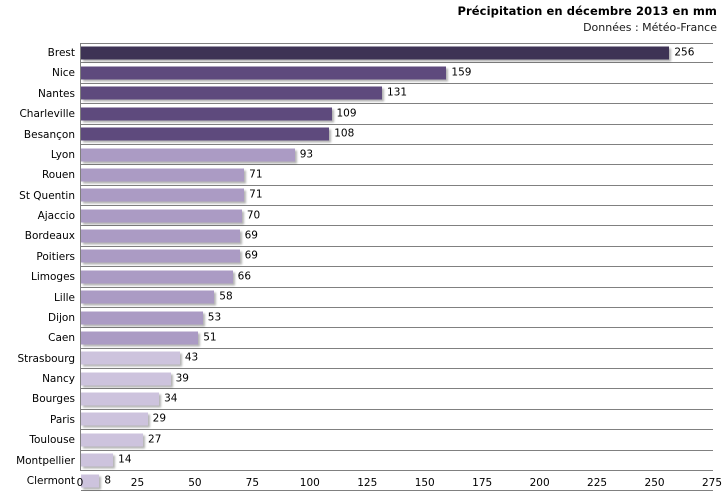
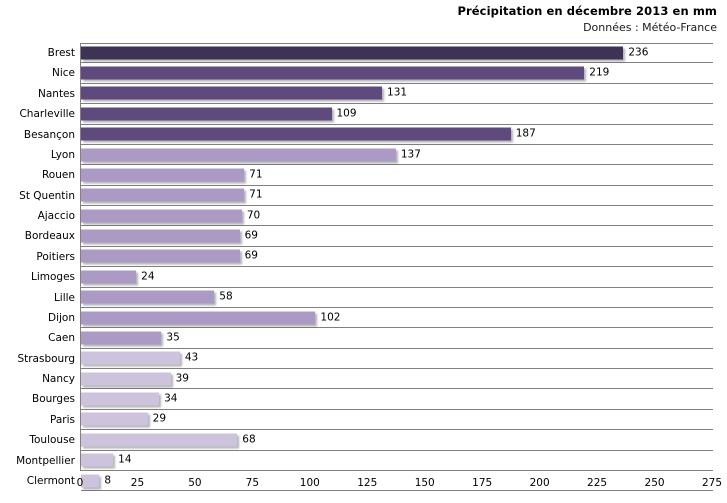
Brest: 256 -> 236
Nice: 159 -> 219
Besançon: 108 -> 187
Lyon: 93 -> 137
Limoges: 66 -> 24
Dijon: 53 -> 102
Caen: 51 -> 35
Toulouse: 27 -> 68
